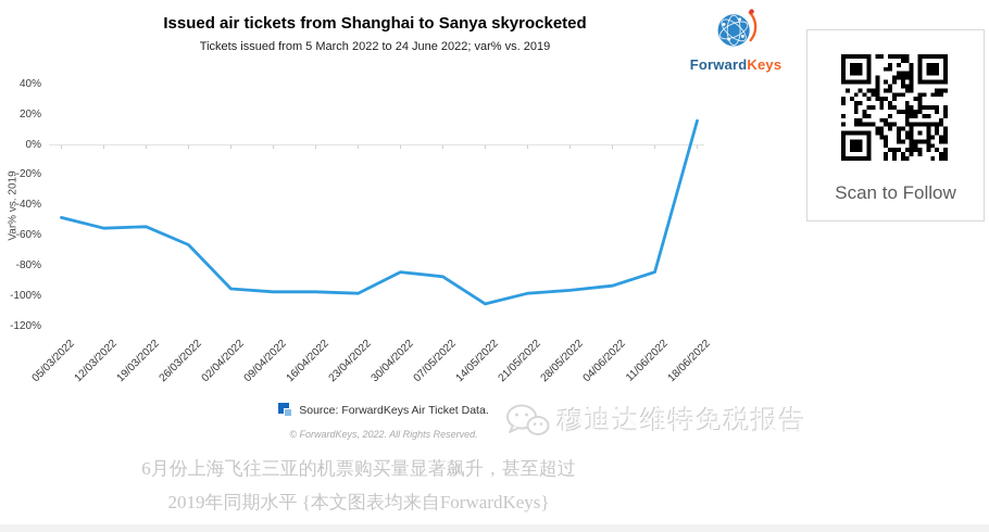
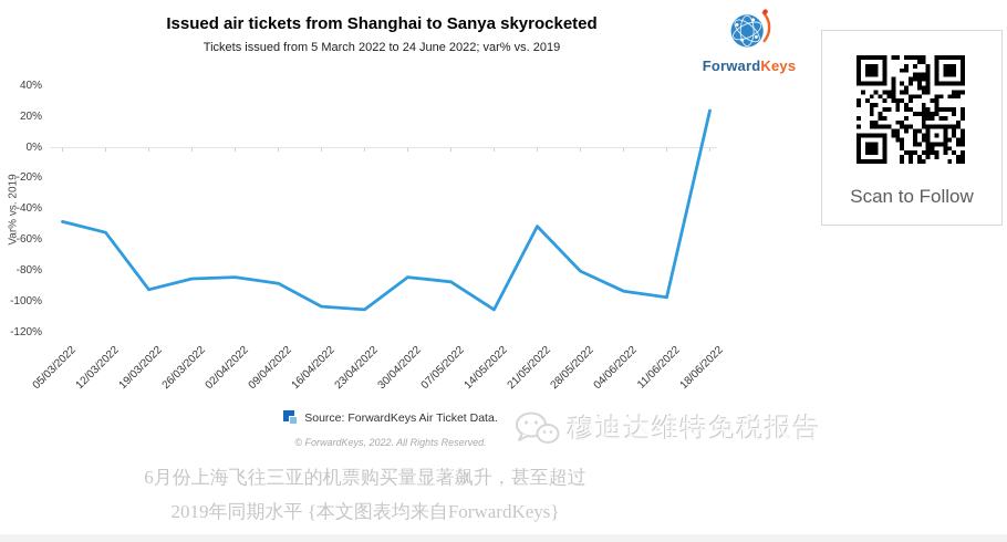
19/03/2022: -54% -> -92%
26/03/2022: -66% -> -85%
02/04/2022: -95% -> -84%
09/04/2022: -97% -> -88%
16/04/2022: -97% -> -103%
23/04/2022: -98% -> -105%
21/05/2022: -98% -> -51%
28/05/2022: -96% -> -80%
11/06/2022: -84% -> -97%
18/06/2022: 16% -> 24%
